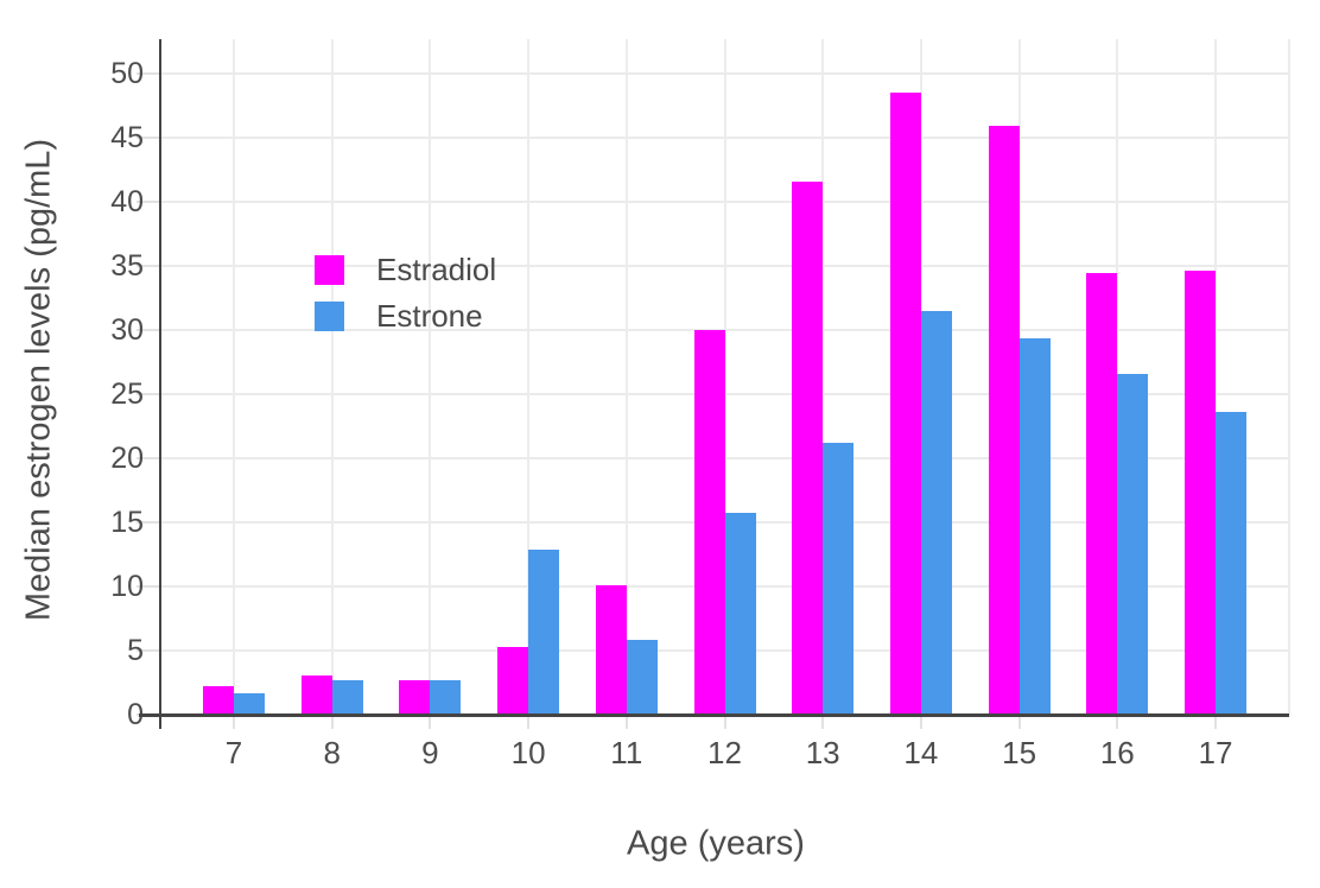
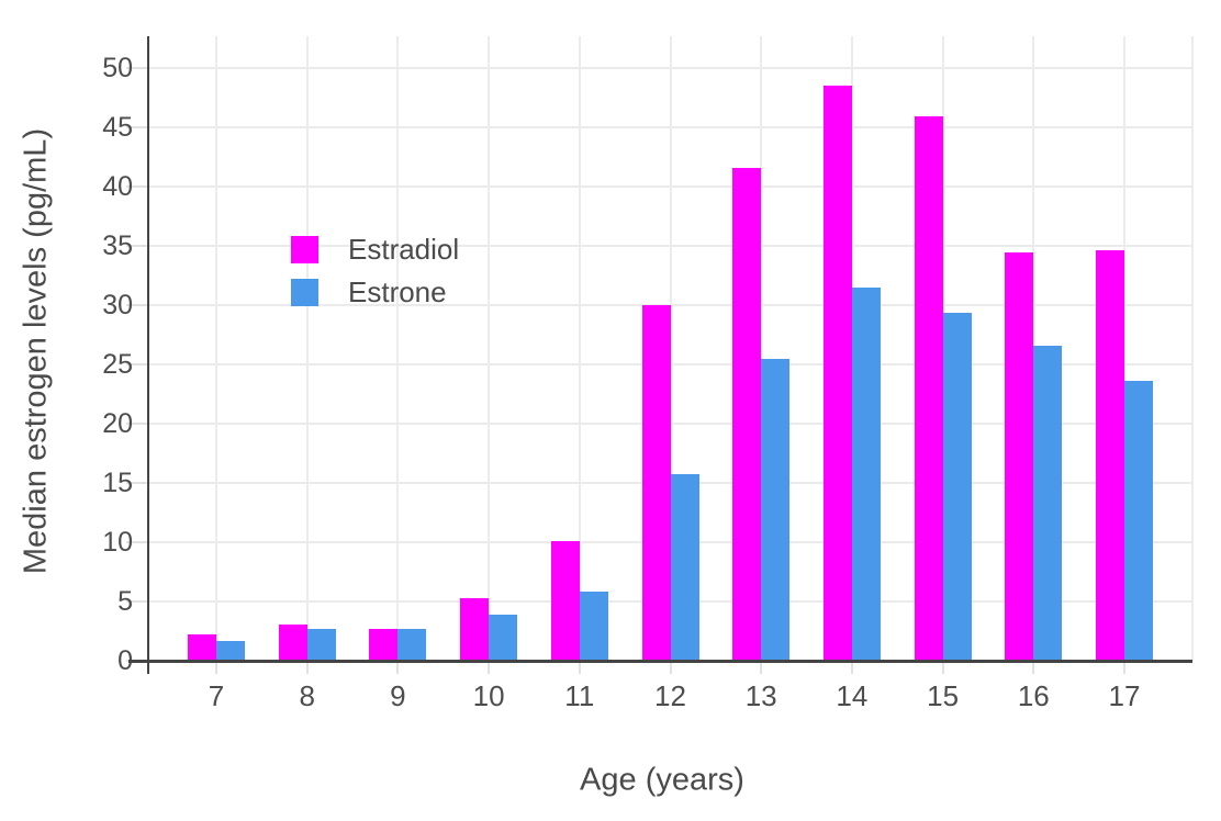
Estrone/10: 12.9 -> 3.9
Estrone/13: 21.2 -> 25.5
